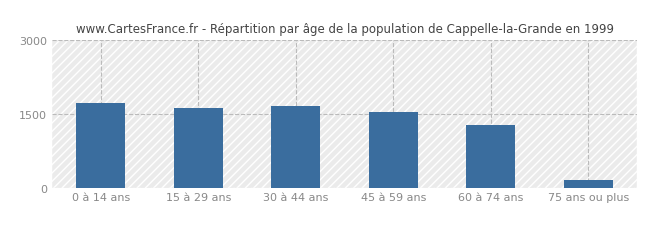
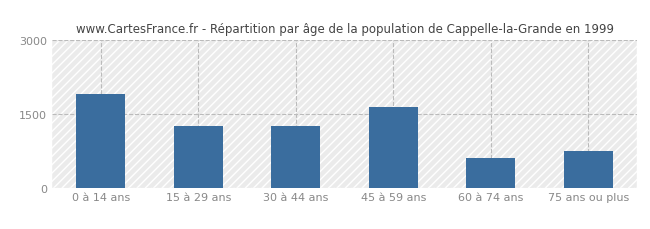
0 à 14 ans: 1730 -> 1900
15 à 29 ans: 1620 -> 1250
30 à 44 ans: 1660 -> 1250
45 à 59 ans: 1540 -> 1650
60 à 74 ans: 1270 -> 600
75 ans ou plus: 150 -> 750
